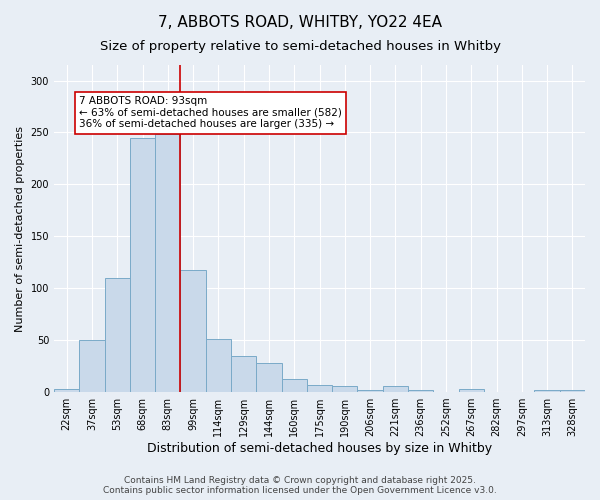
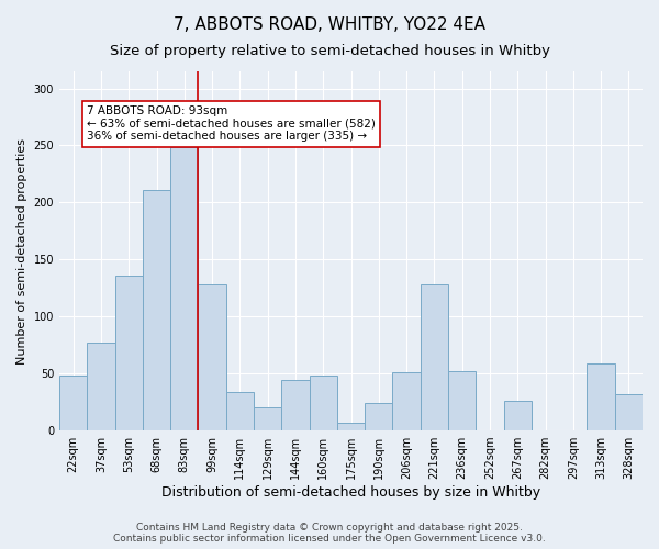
22sqm: 3 -> 48
37sqm: 50 -> 77
53sqm: 110 -> 136
68sqm: 245 -> 211
99sqm: 118 -> 128
114sqm: 51 -> 34
129sqm: 35 -> 20
144sqm: 28 -> 44
160sqm: 13 -> 48
190sqm: 6 -> 24
206sqm: 2 -> 51
221sqm: 6 -> 128
236sqm: 2 -> 52
267sqm: 3 -> 26
313sqm: 2 -> 59
328sqm: 2 -> 32
